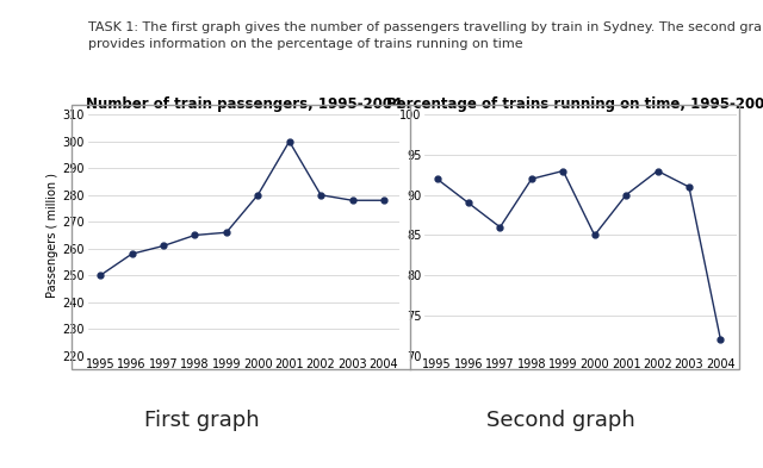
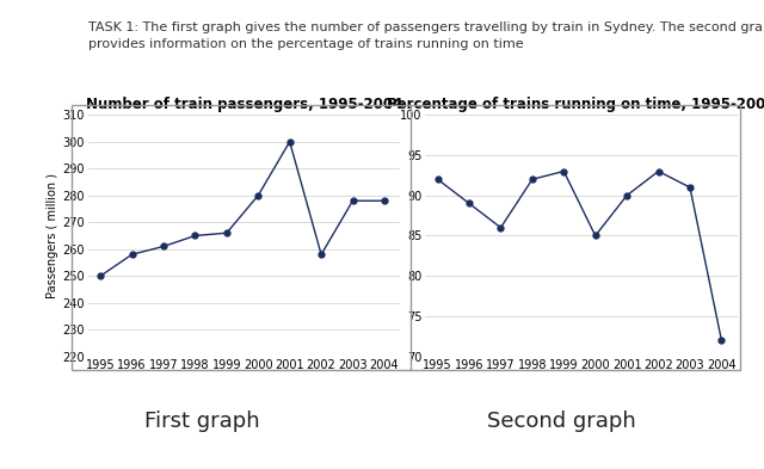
Number of train passengers, 1995-2004/2002: 280 -> 258
